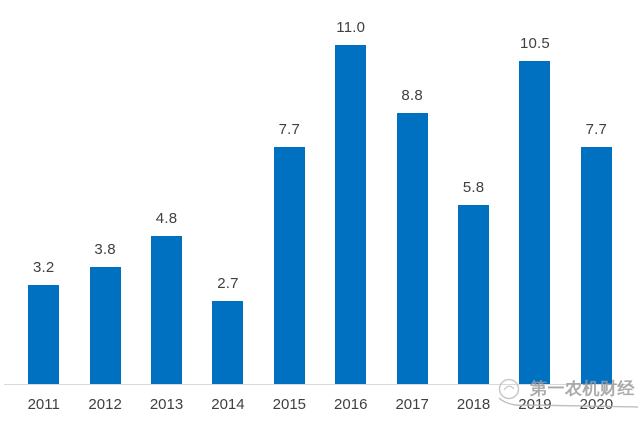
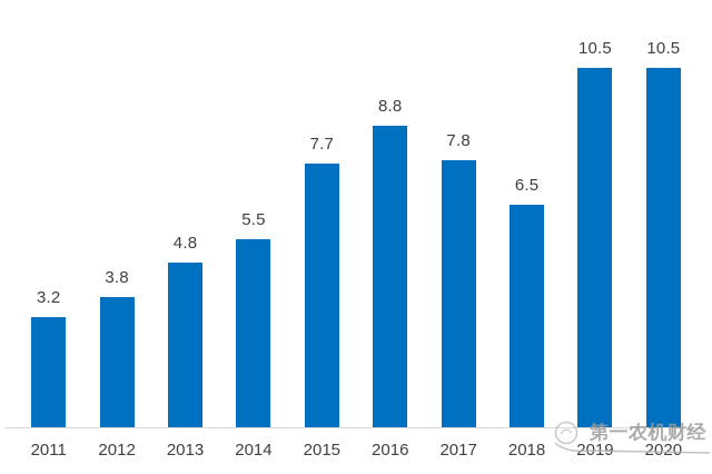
2014: 2.7 -> 5.5
2016: 11.0 -> 8.8
2017: 8.8 -> 7.8
2018: 5.8 -> 6.5
2020: 7.7 -> 10.5
